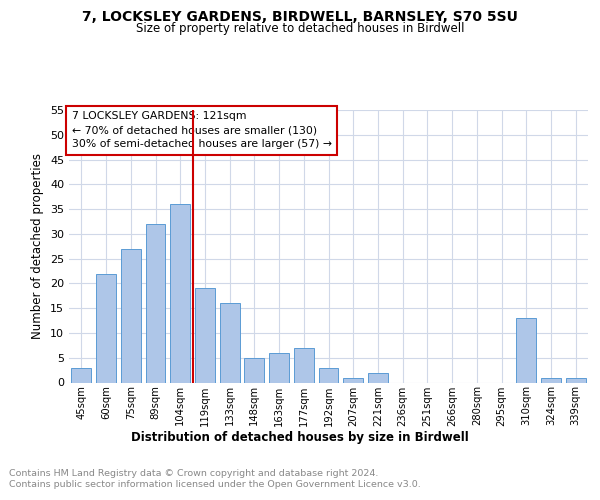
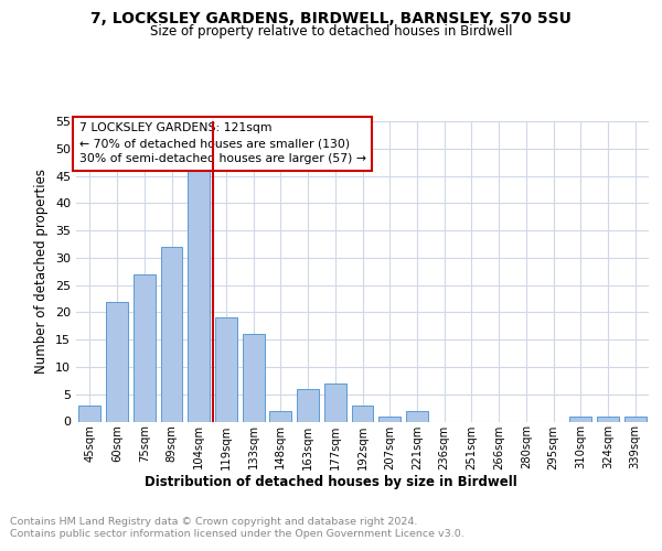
104sqm: 36 -> 46
148sqm: 5 -> 2
310sqm: 13 -> 1
